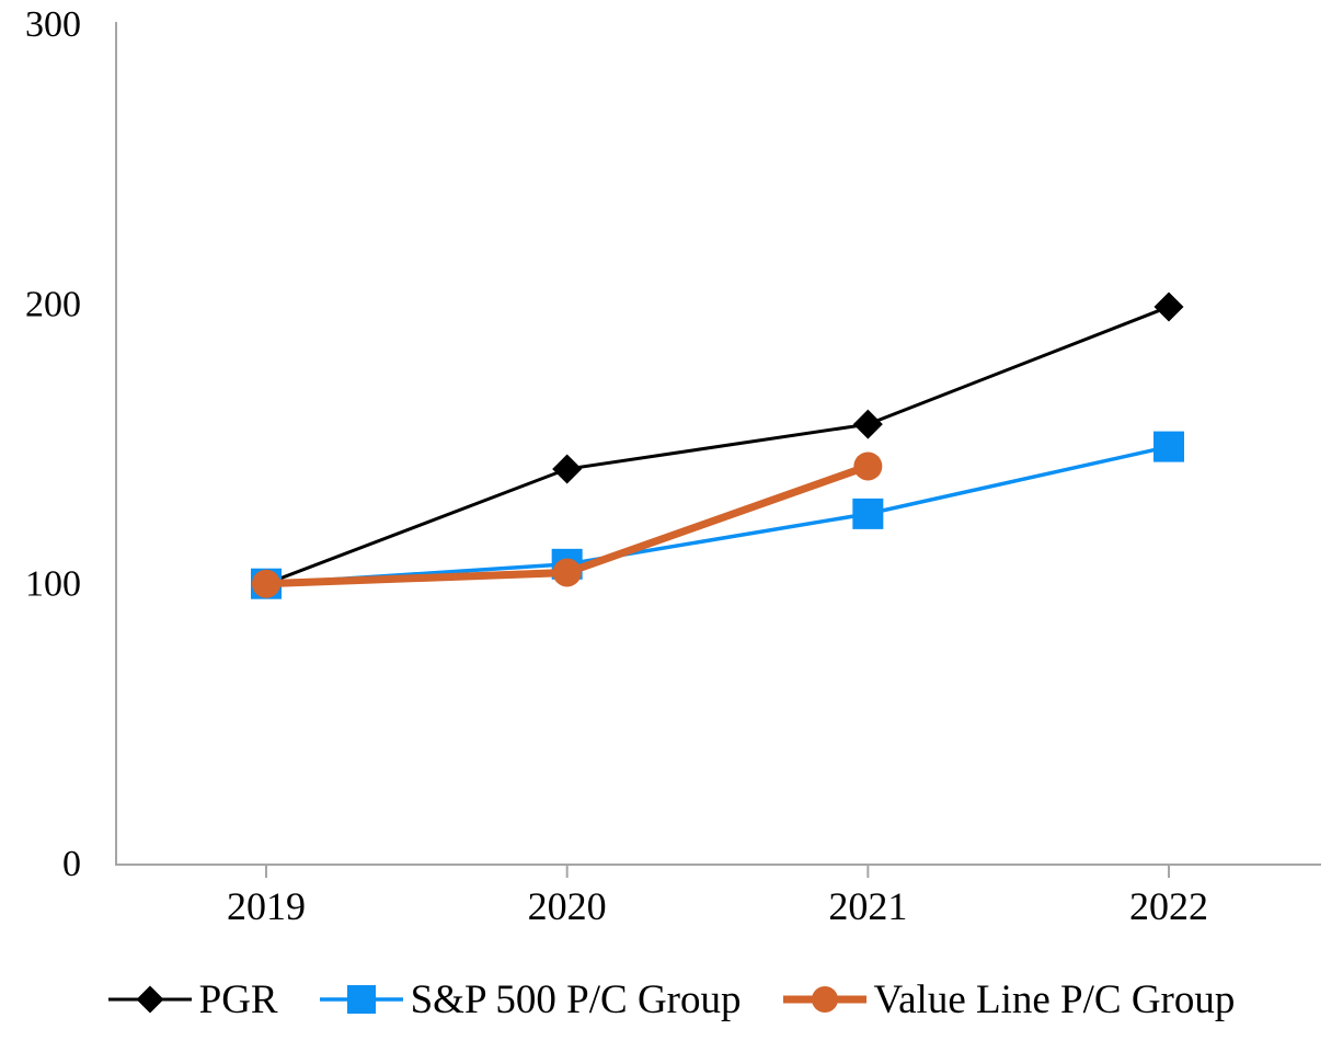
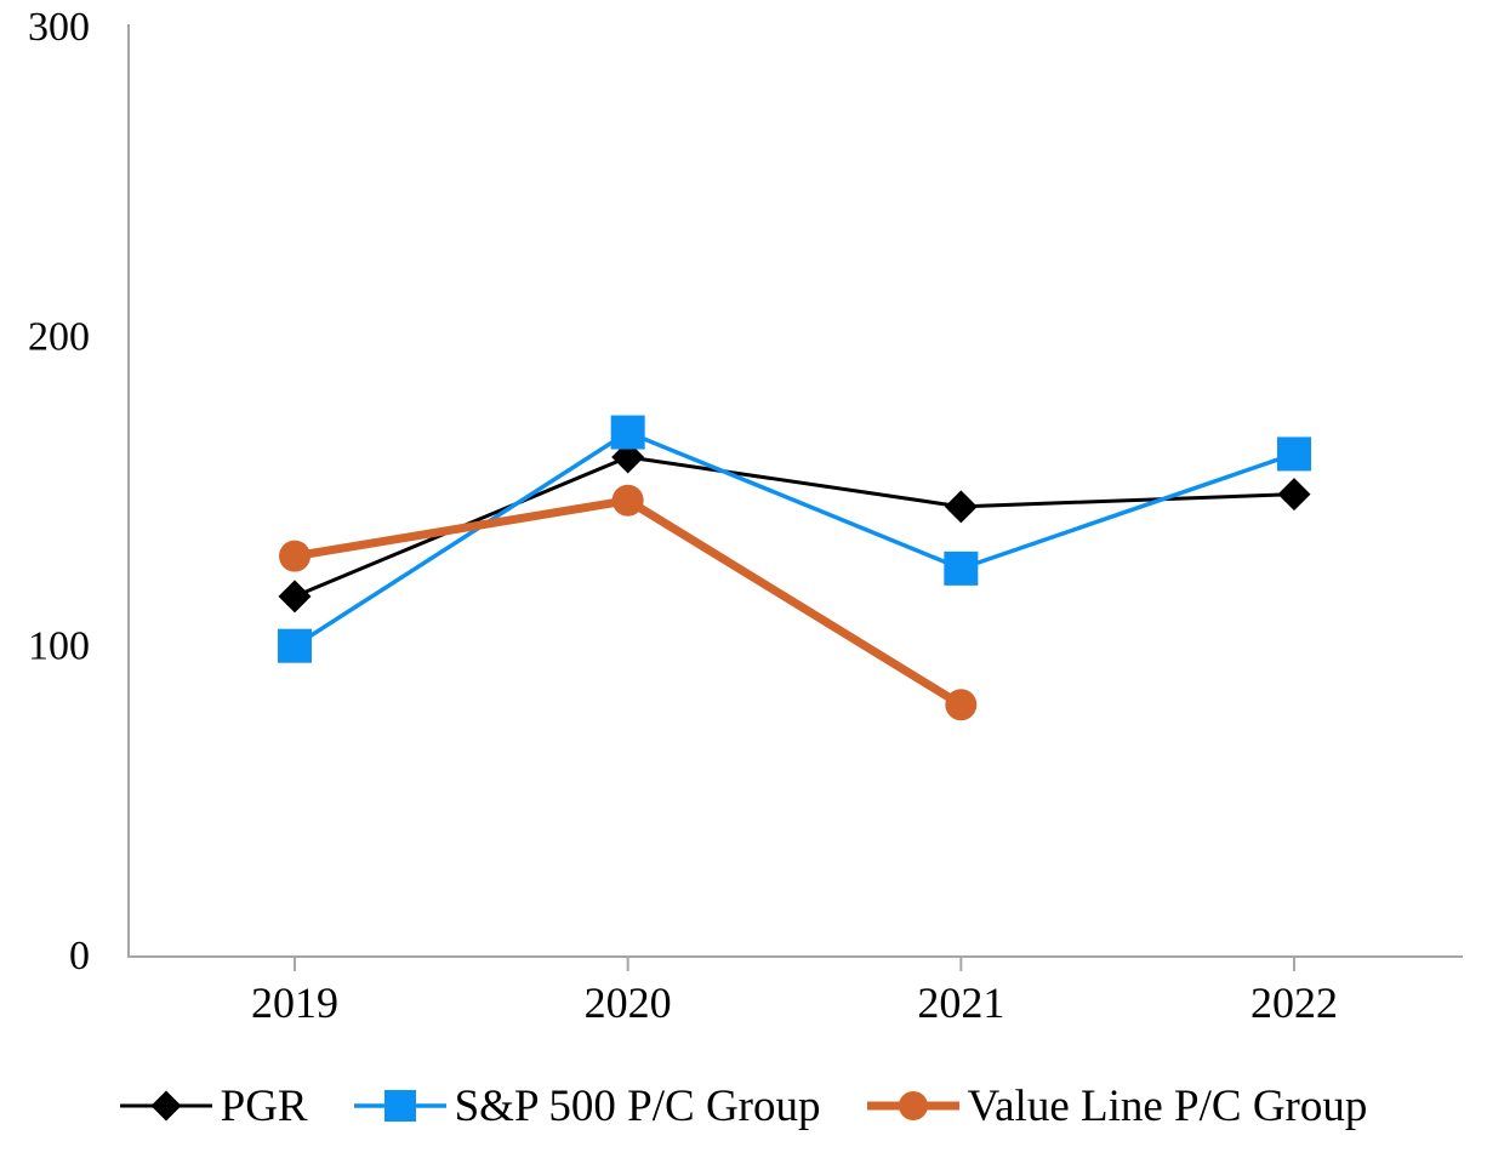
PGR/2019: 100 -> 116
Value Line P/C Group/2019: 100 -> 129
PGR/2020: 141 -> 161
S&P 500 P/C Group/2020: 107 -> 169
Value Line P/C Group/2020: 104 -> 147
PGR/2021: 157 -> 145
Value Line P/C Group/2021: 142 -> 81
PGR/2022: 199 -> 149
S&P 500 P/C Group/2022: 149 -> 162
